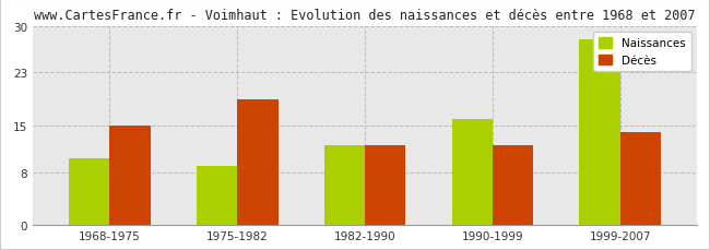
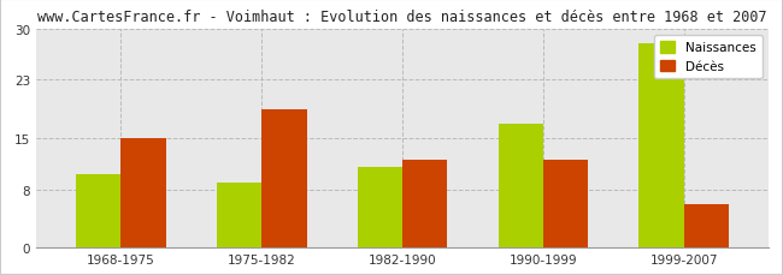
Naissances/1982-1990: 12 -> 11
Naissances/1990-1999: 16 -> 17
Décès/1999-2007: 14 -> 6
